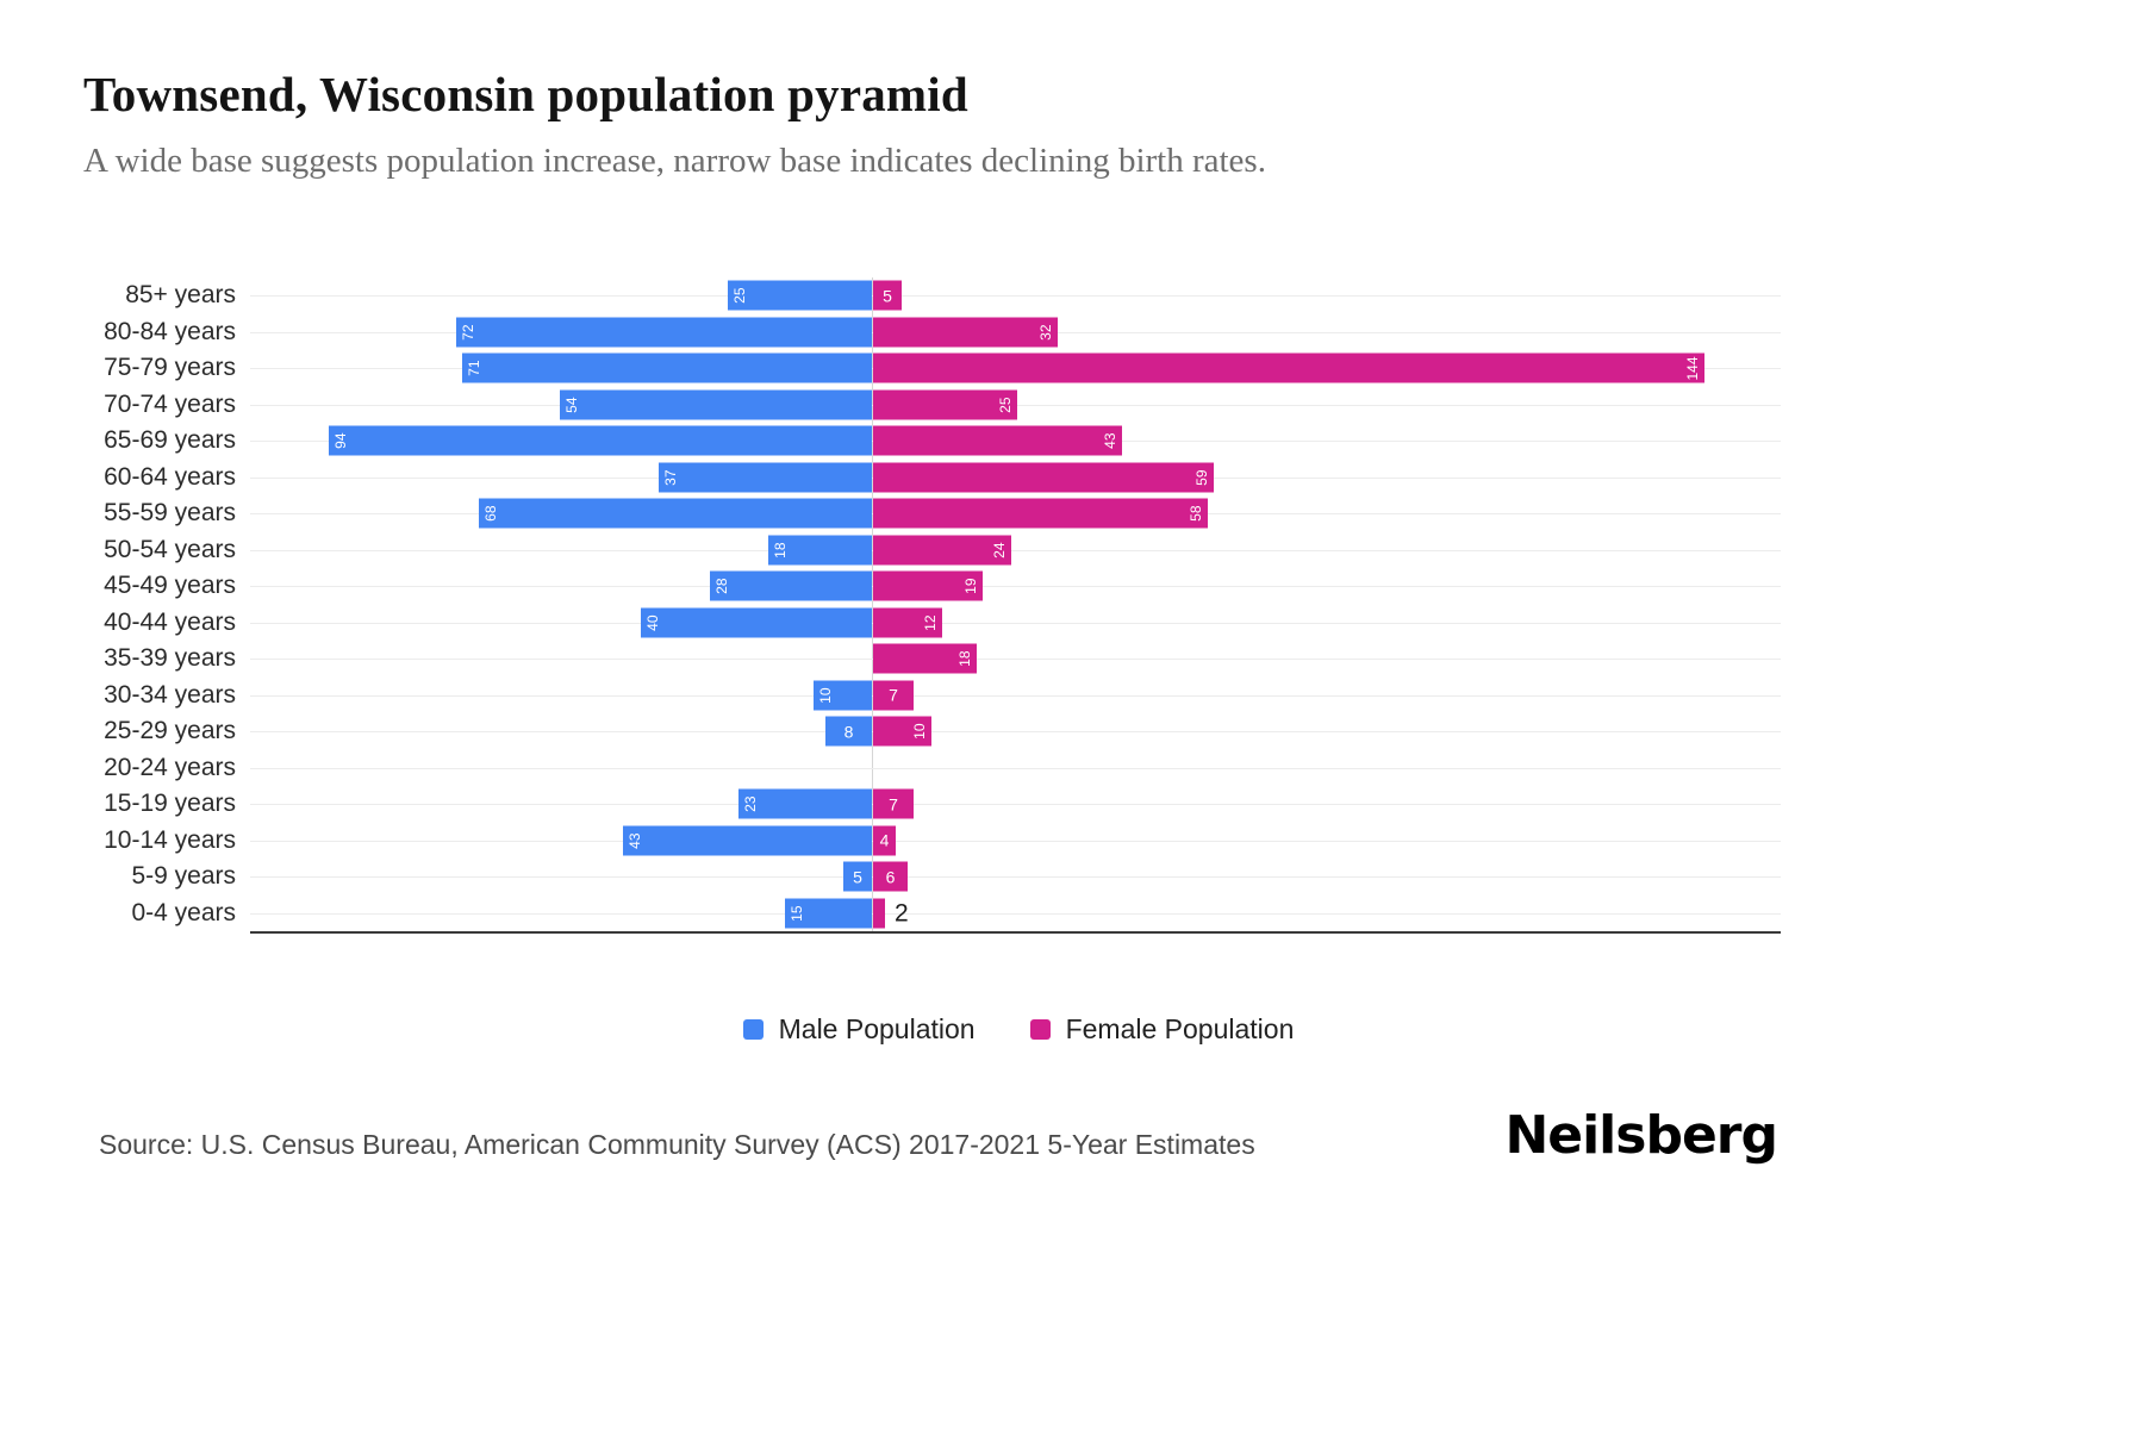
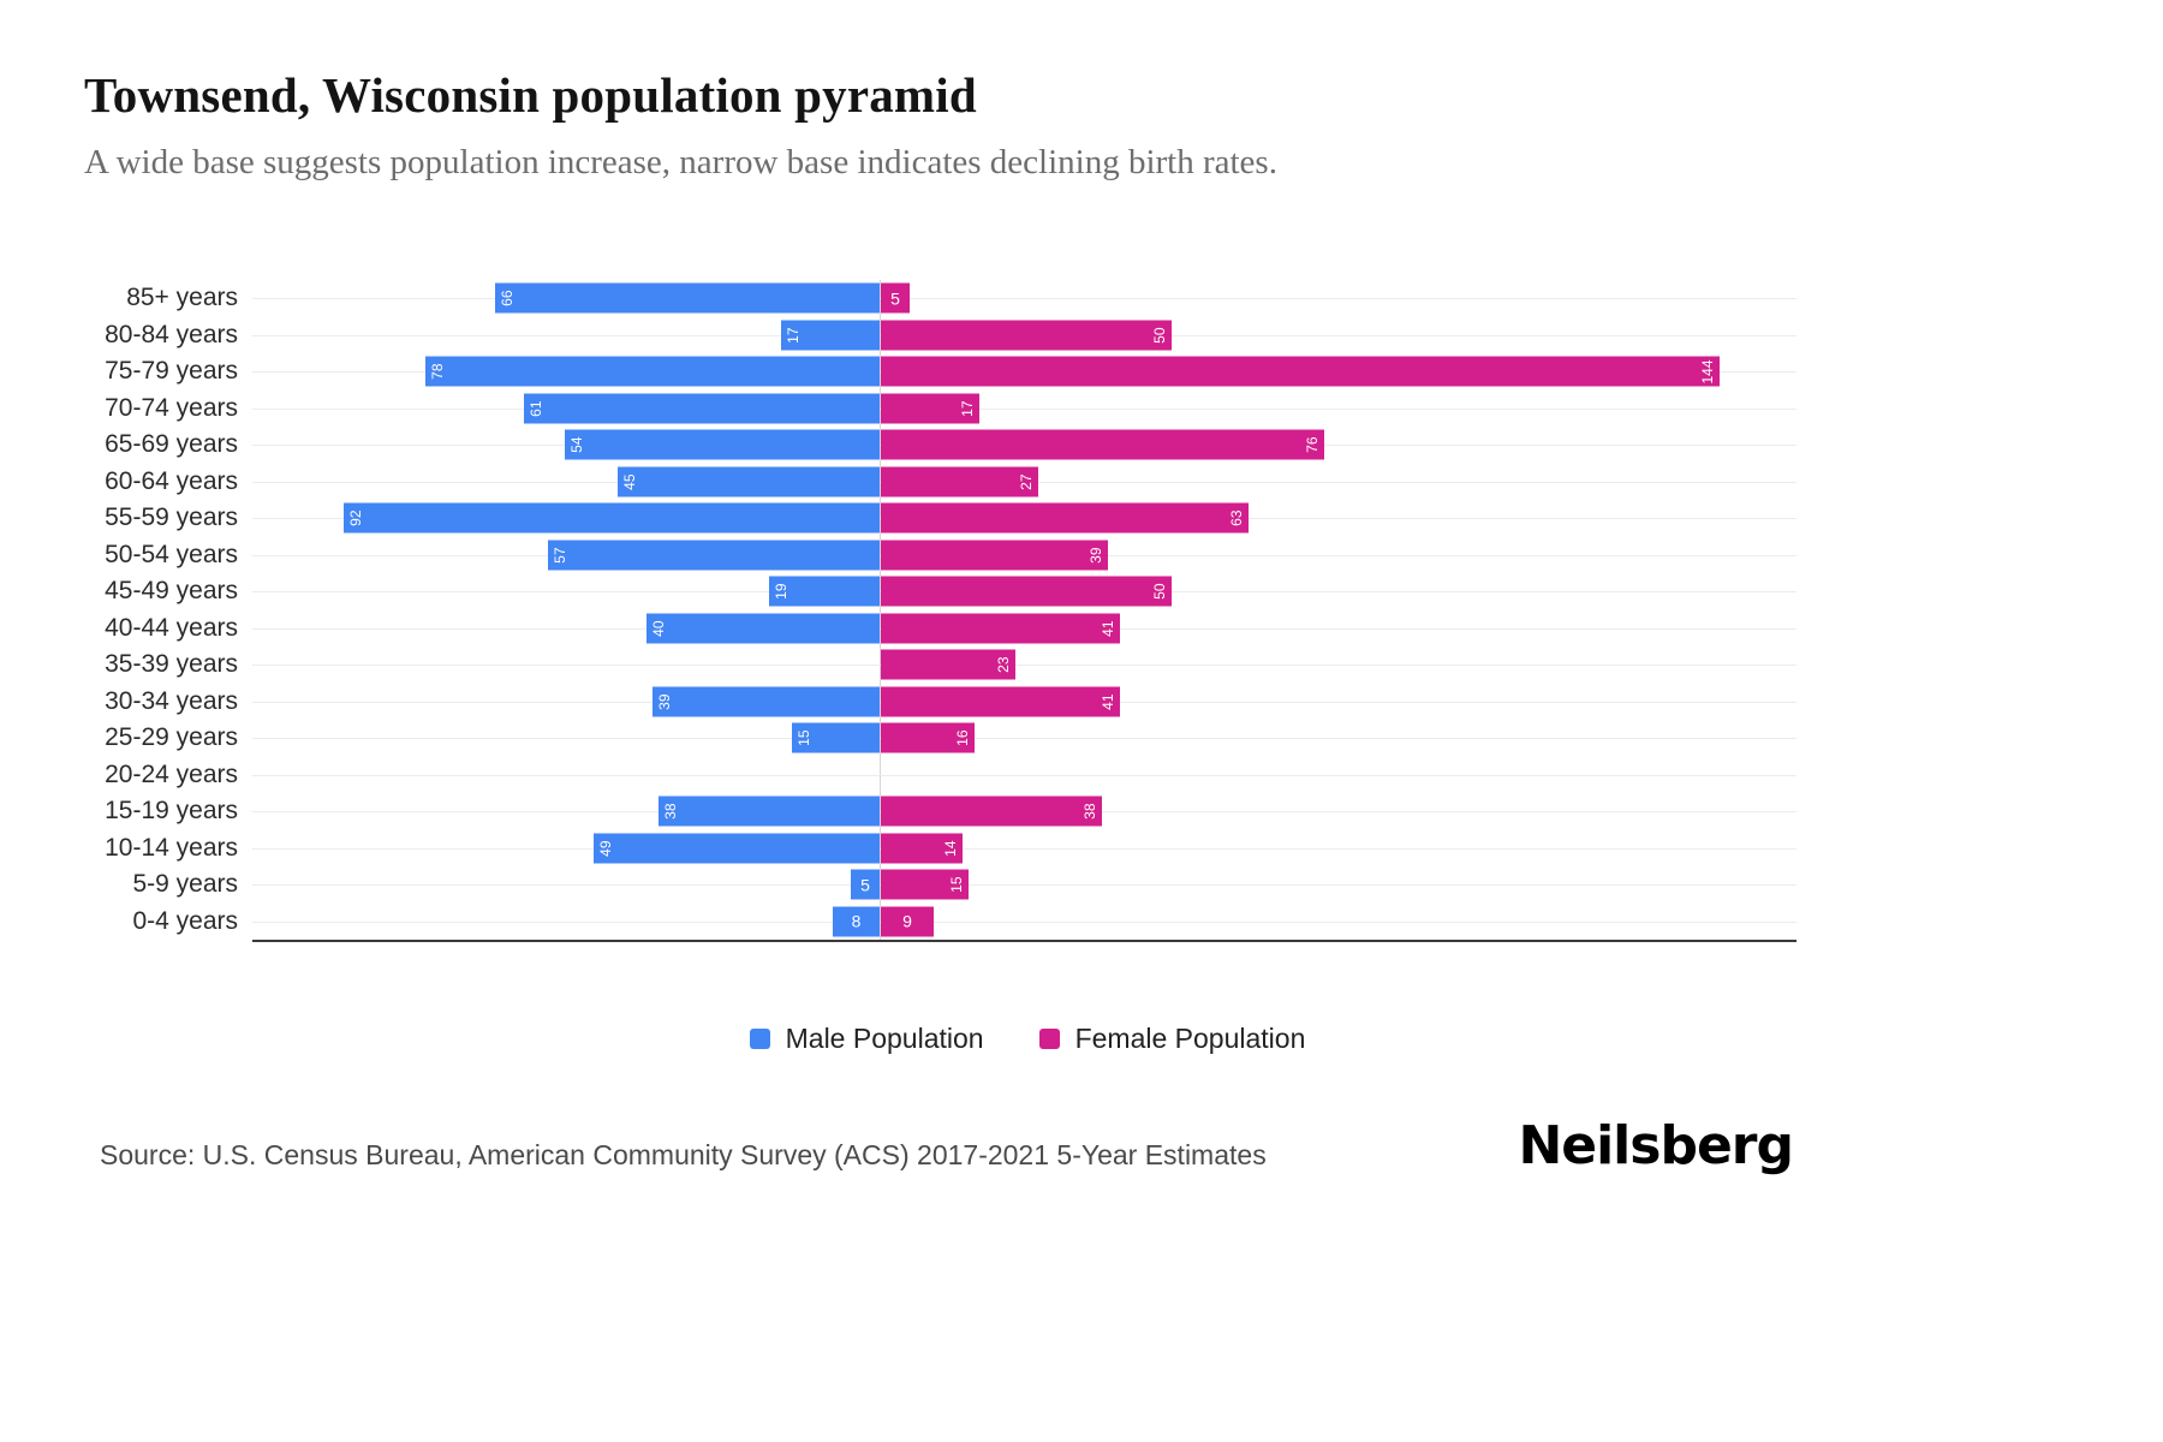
Male Population/85+ years: 25 -> 66
Male Population/80-84 years: 72 -> 17
Female Population/80-84 years: 32 -> 50
Male Population/75-79 years: 71 -> 78
Male Population/70-74 years: 54 -> 61
Female Population/70-74 years: 25 -> 17
Male Population/65-69 years: 94 -> 54
Female Population/65-69 years: 43 -> 76
Male Population/60-64 years: 37 -> 45
Female Population/60-64 years: 59 -> 27
Male Population/55-59 years: 68 -> 92
Female Population/55-59 years: 58 -> 63
Male Population/50-54 years: 18 -> 57
Female Population/50-54 years: 24 -> 39
Male Population/45-49 years: 28 -> 19
Female Population/45-49 years: 19 -> 50
Female Population/40-44 years: 12 -> 41
Female Population/35-39 years: 18 -> 23
Male Population/30-34 years: 10 -> 39
Female Population/30-34 years: 7 -> 41
Male Population/25-29 years: 8 -> 15
Female Population/25-29 years: 10 -> 16
Male Population/15-19 years: 23 -> 38
Female Population/15-19 years: 7 -> 38
Male Population/10-14 years: 43 -> 49
Female Population/10-14 years: 4 -> 14
Female Population/5-9 years: 6 -> 15
Male Population/0-4 years: 15 -> 8
Female Population/0-4 years: 2 -> 9
